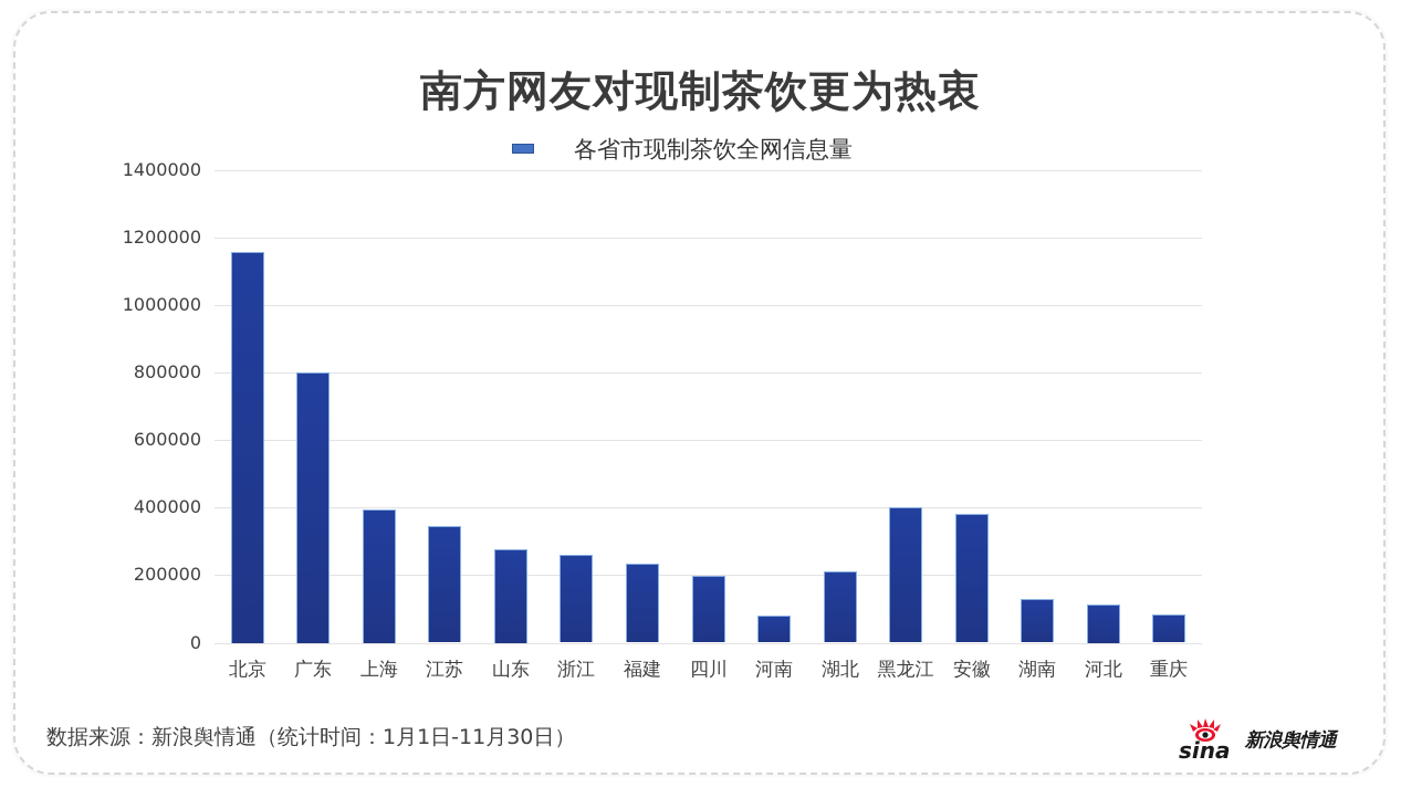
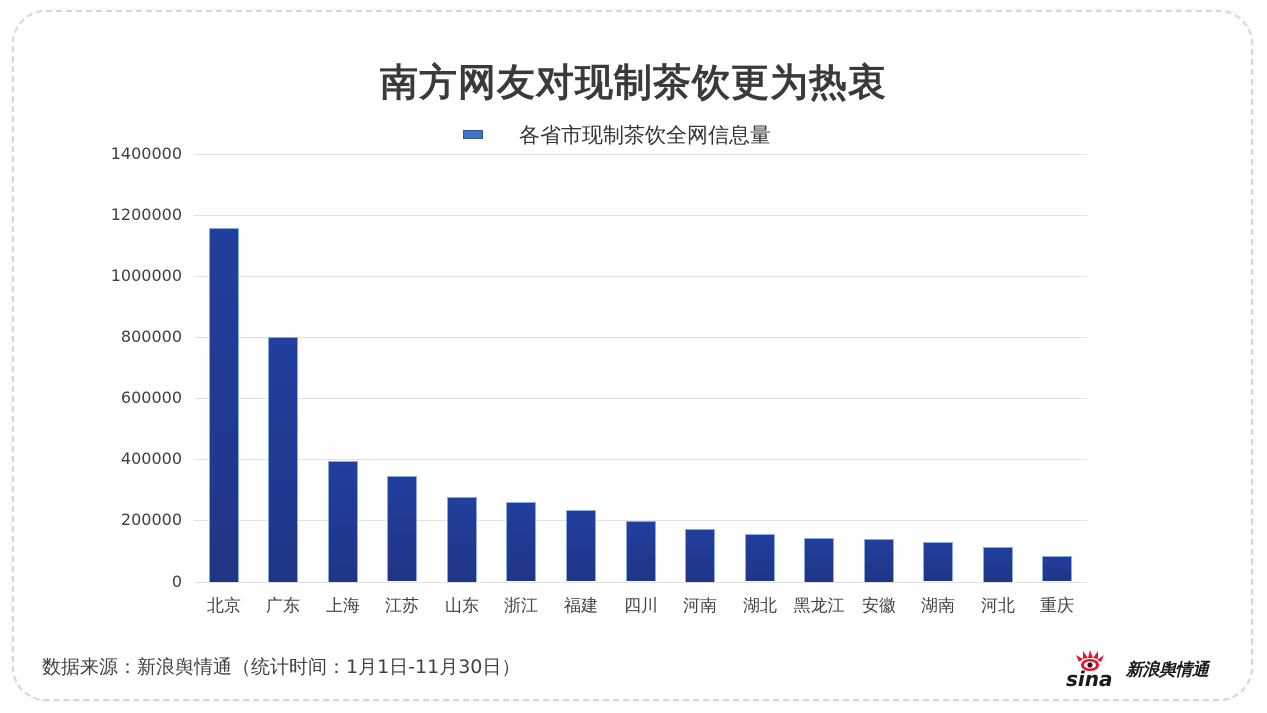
河南: 80000 -> 170000
湖北: 210000 -> 150000
黑龙江: 400000 -> 140000
安徽: 380000 -> 140000
